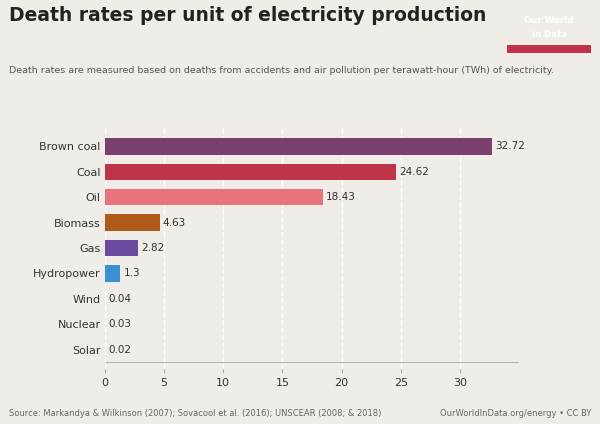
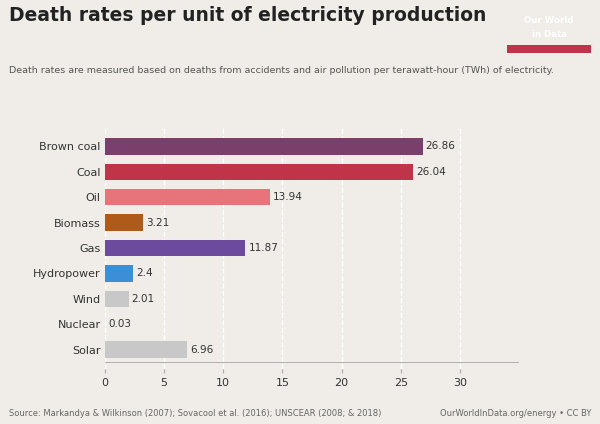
Brown coal: 32.72 -> 26.86
Coal: 24.62 -> 26.04
Oil: 18.43 -> 13.94
Biomass: 4.63 -> 3.21
Gas: 2.82 -> 11.87
Hydropower: 1.3 -> 2.4
Wind: 0.04 -> 2.01
Solar: 0.02 -> 6.96
